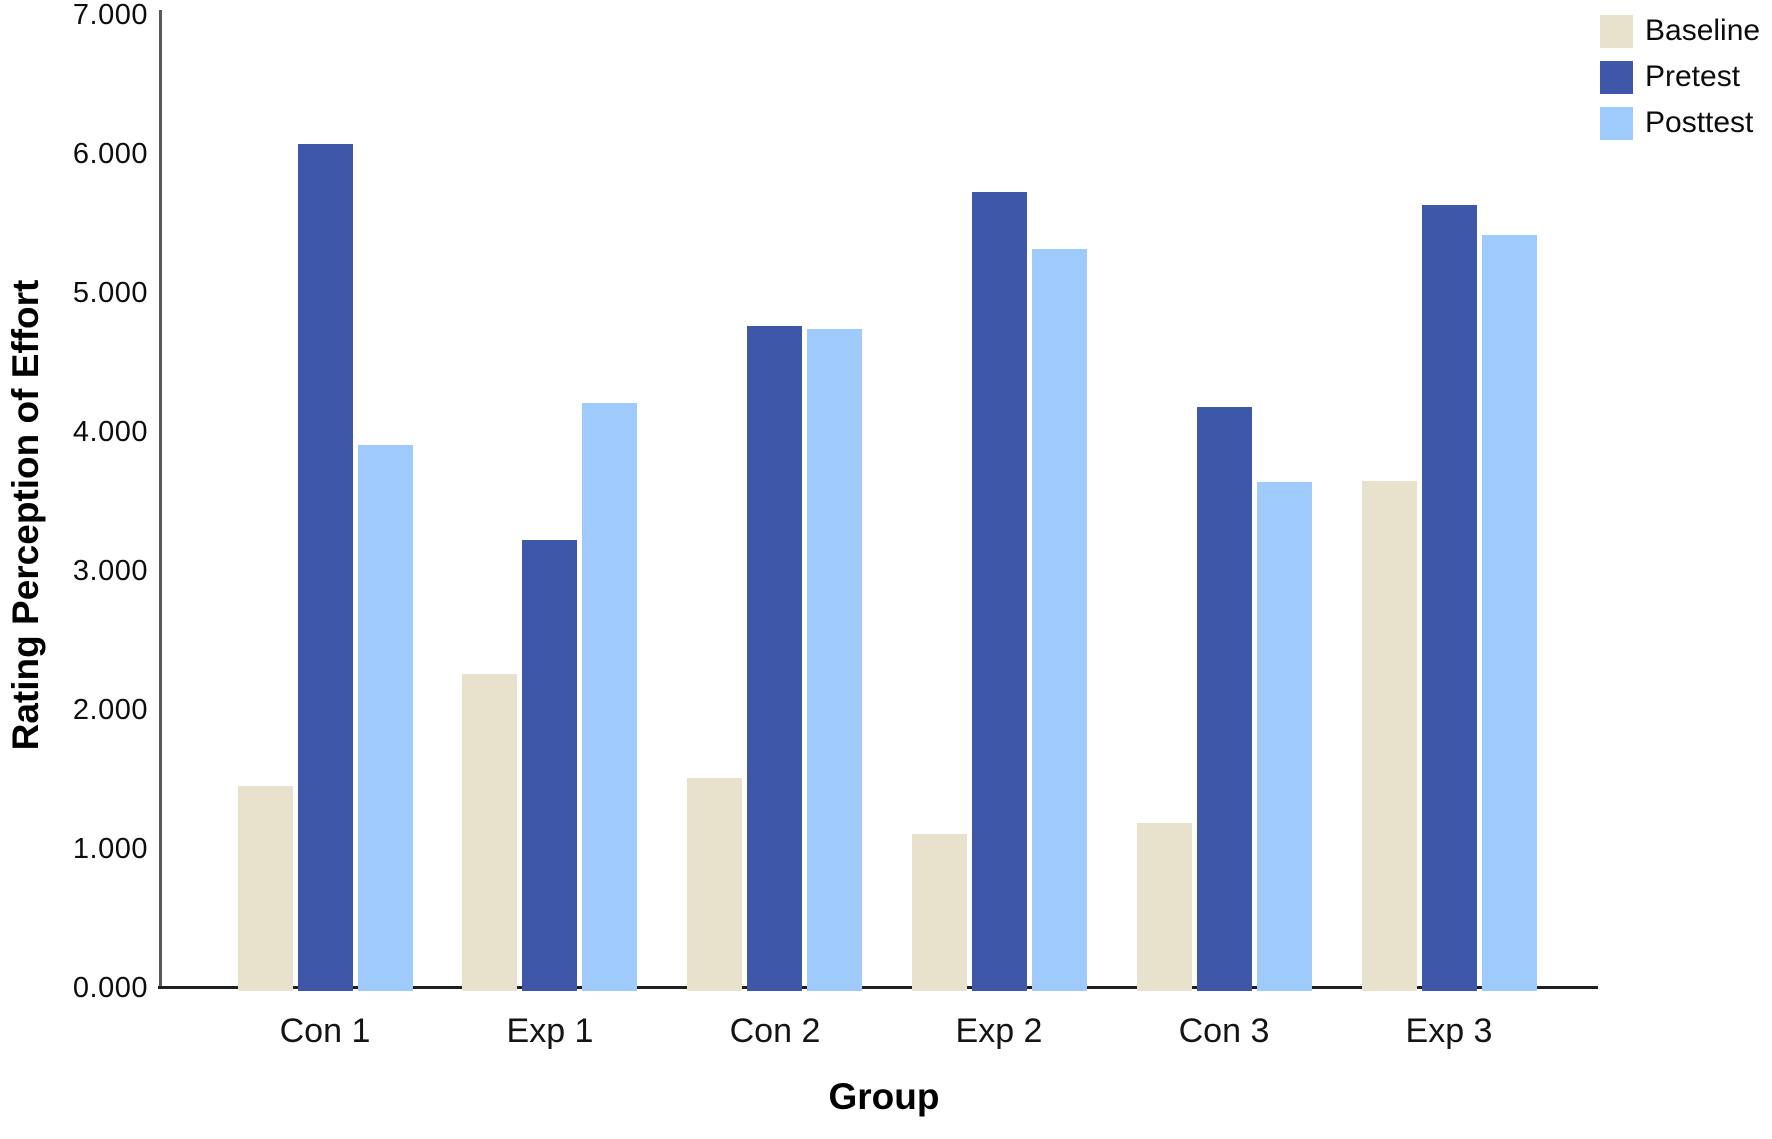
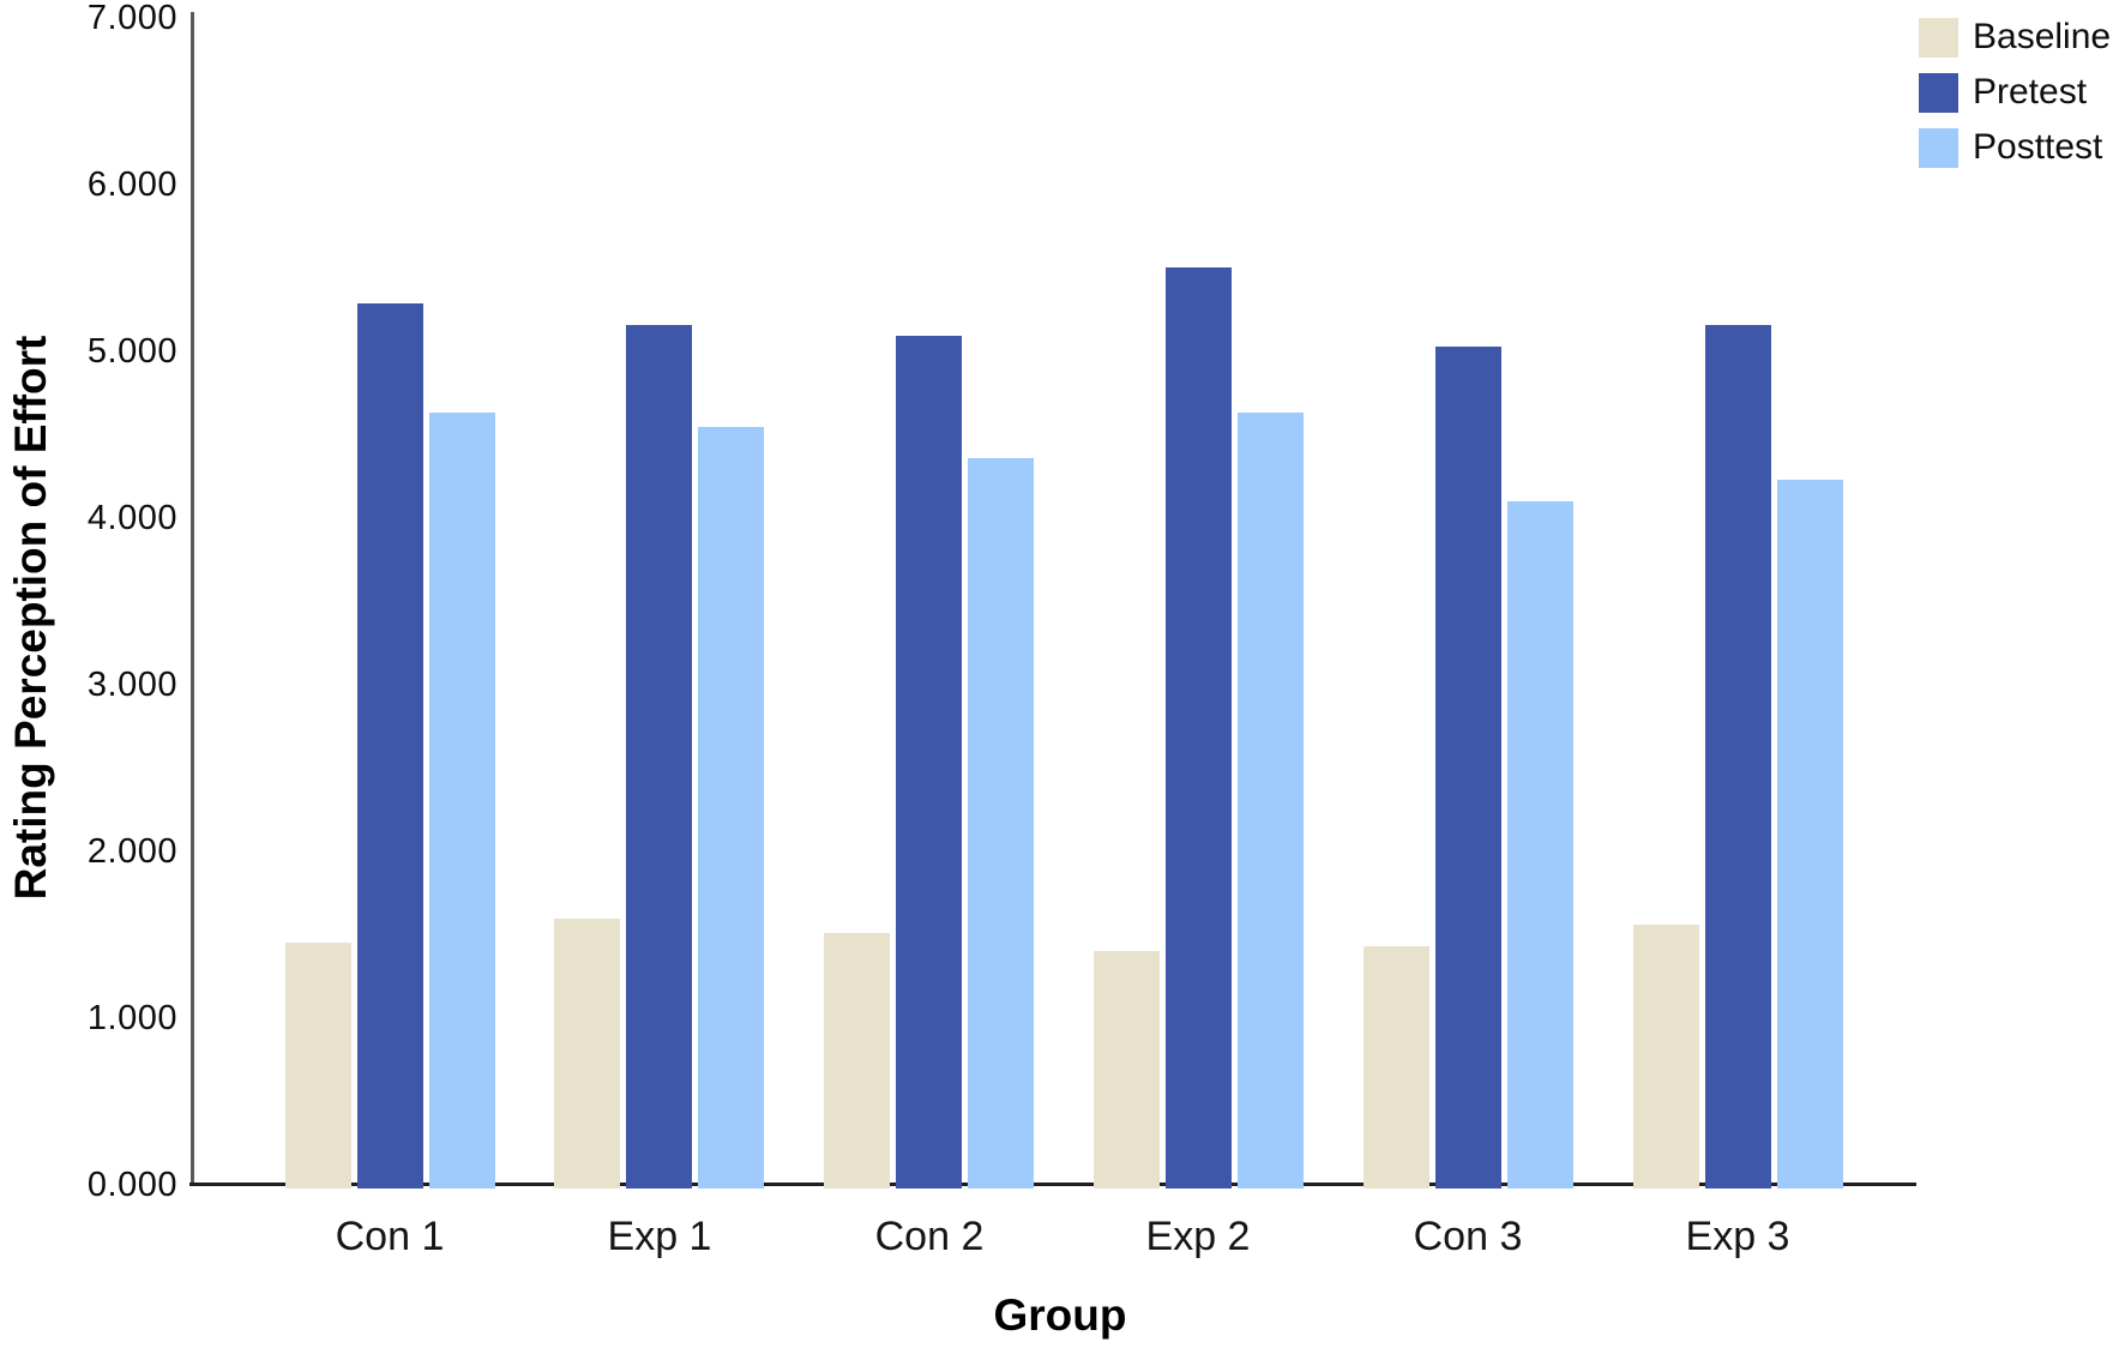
Pretest/Con 1: 6.07 -> 5.29
Posttest/Con 1: 3.91 -> 4.63
Baseline/Exp 1: 2.26 -> 1.60
Pretest/Exp 1: 3.22 -> 5.16
Posttest/Exp 1: 4.21 -> 4.55
Pretest/Con 2: 4.76 -> 5.09
Posttest/Con 2: 4.74 -> 4.36
Baseline/Exp 2: 1.11 -> 1.40
Pretest/Exp 2: 5.73 -> 5.50
Posttest/Exp 2: 5.32 -> 4.63
Baseline/Con 3: 1.19 -> 1.43
Pretest/Con 3: 4.18 -> 5.03
Posttest/Con 3: 3.64 -> 4.10
Baseline/Exp 3: 3.65 -> 1.56
Pretest/Exp 3: 5.63 -> 5.16
Posttest/Exp 3: 5.42 -> 4.23
